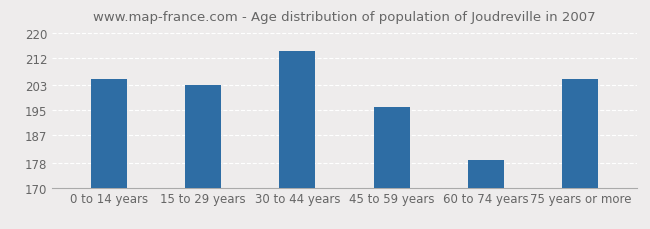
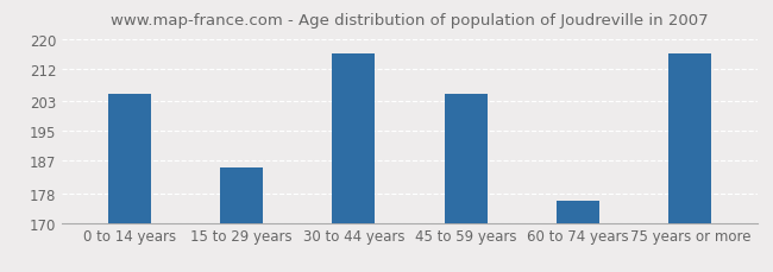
15 to 29 years: 203 -> 185
30 to 44 years: 214 -> 216
45 to 59 years: 196 -> 205
60 to 74 years: 179 -> 176
75 years or more: 205 -> 216
